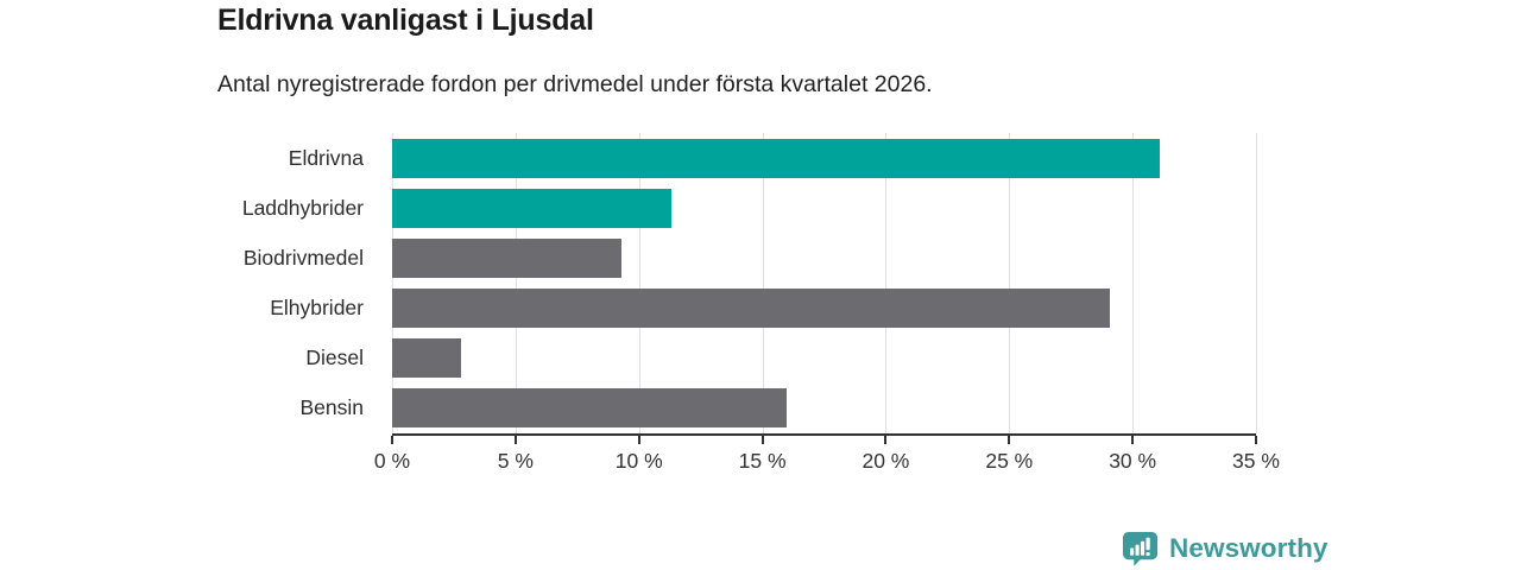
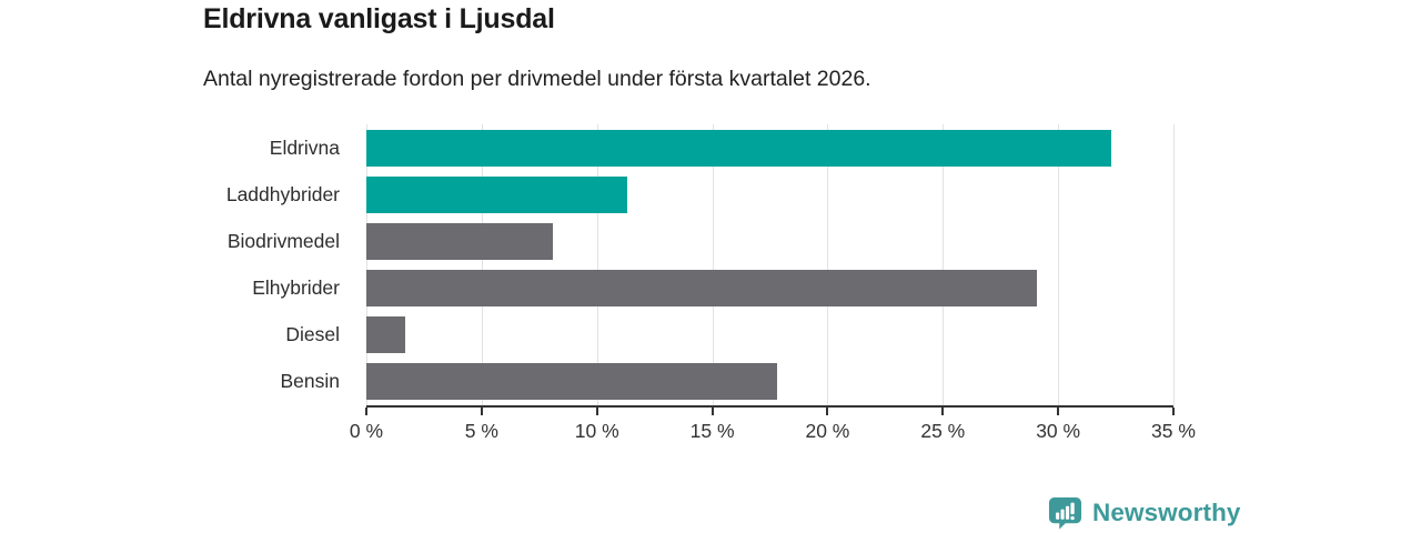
Eldrivna: 31.1% -> 32.3%
Biodrivmedel: 9.3% -> 8.1%
Diesel: 2.8% -> 1.7%
Bensin: 16.0% -> 17.8%
